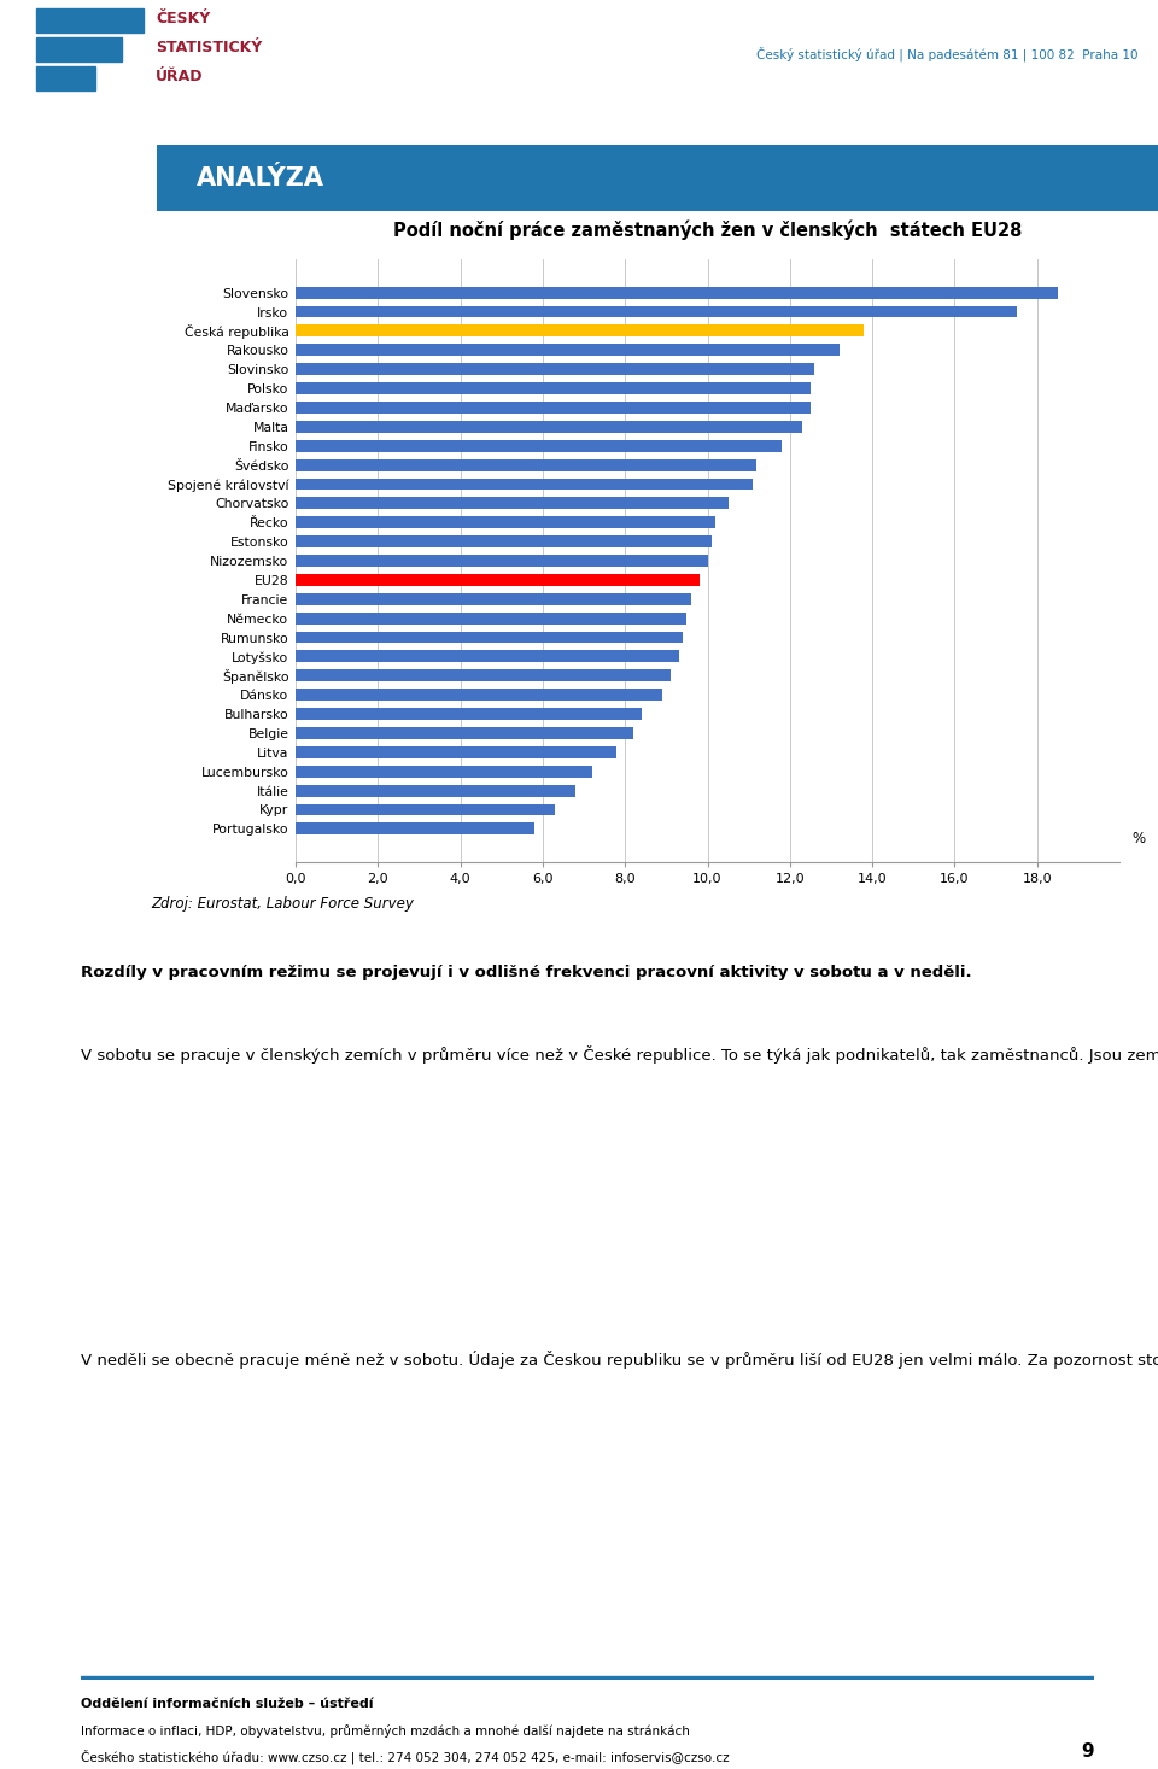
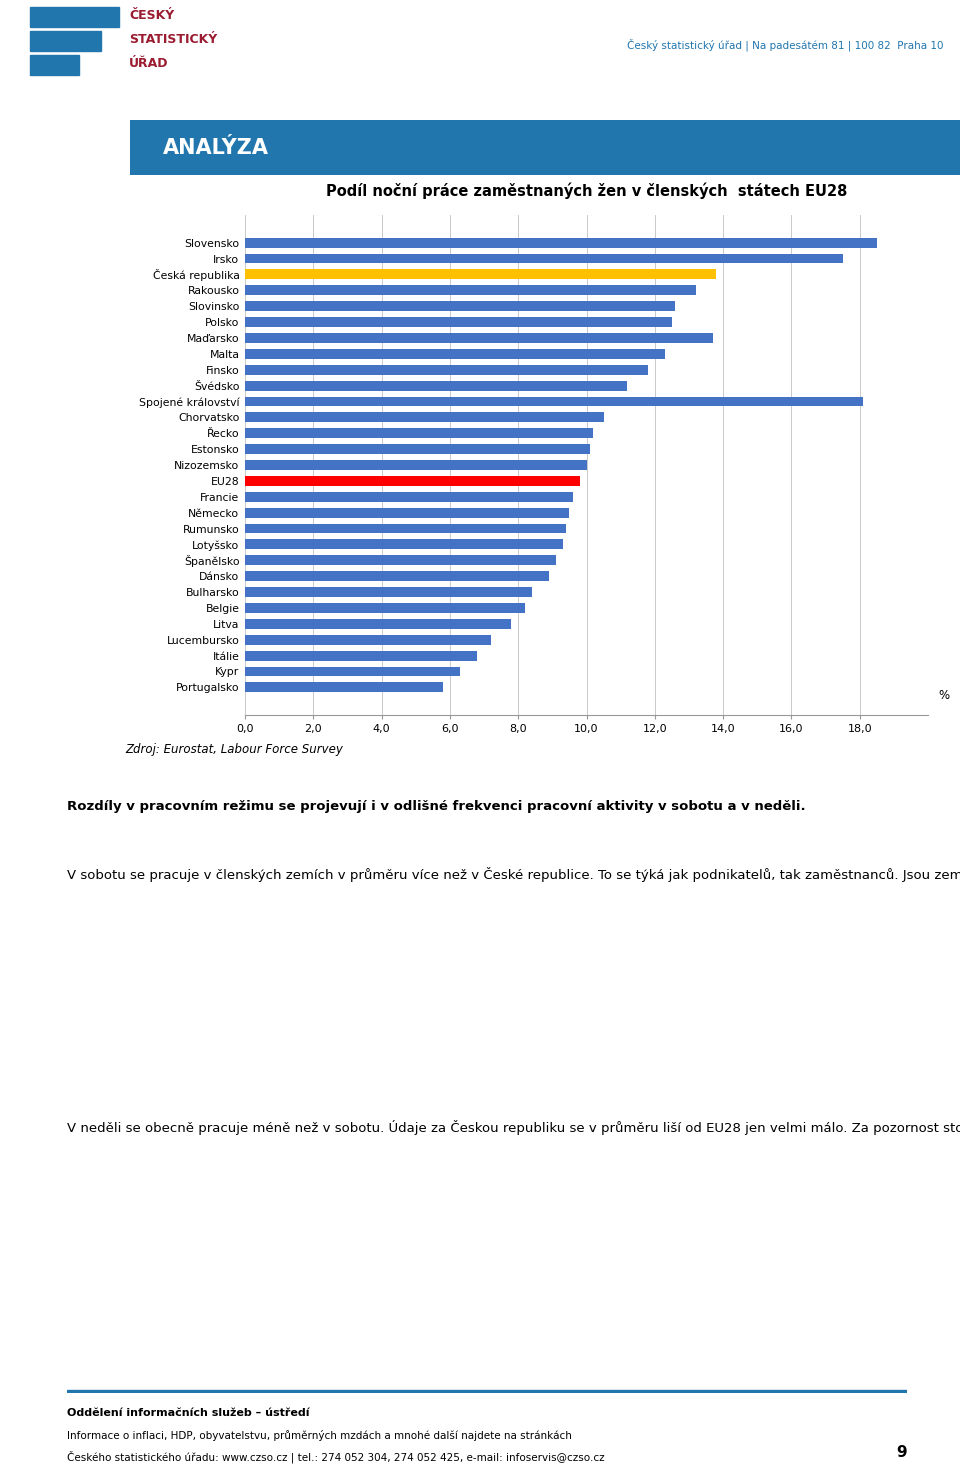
Maďarsko: 12,5 -> 13,7
Spojené království: 11,1 -> 18,1
